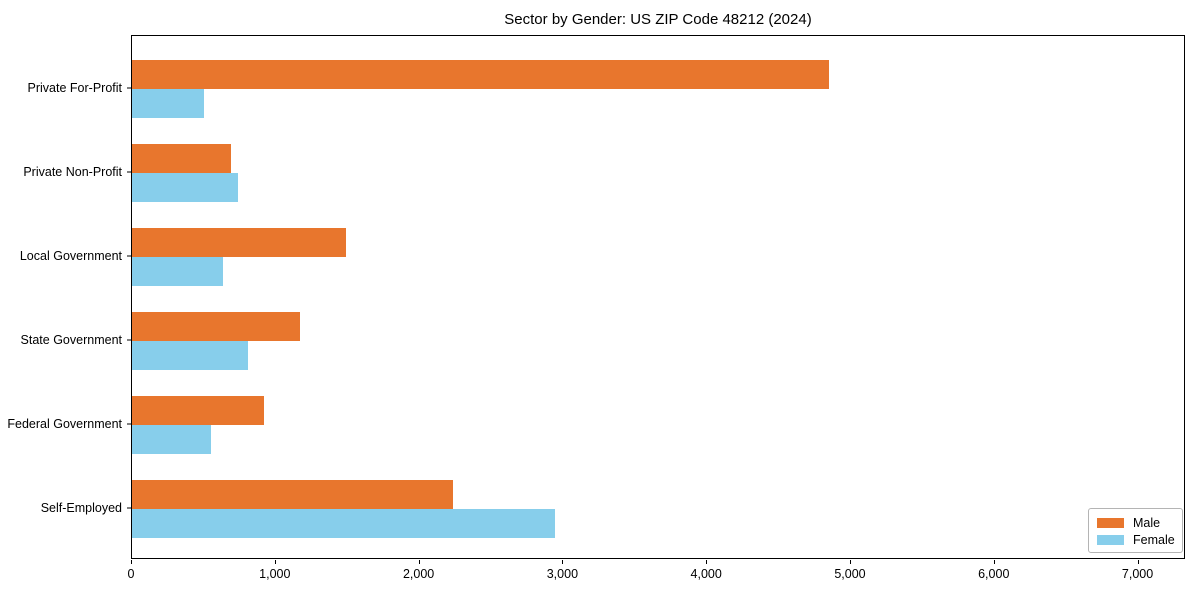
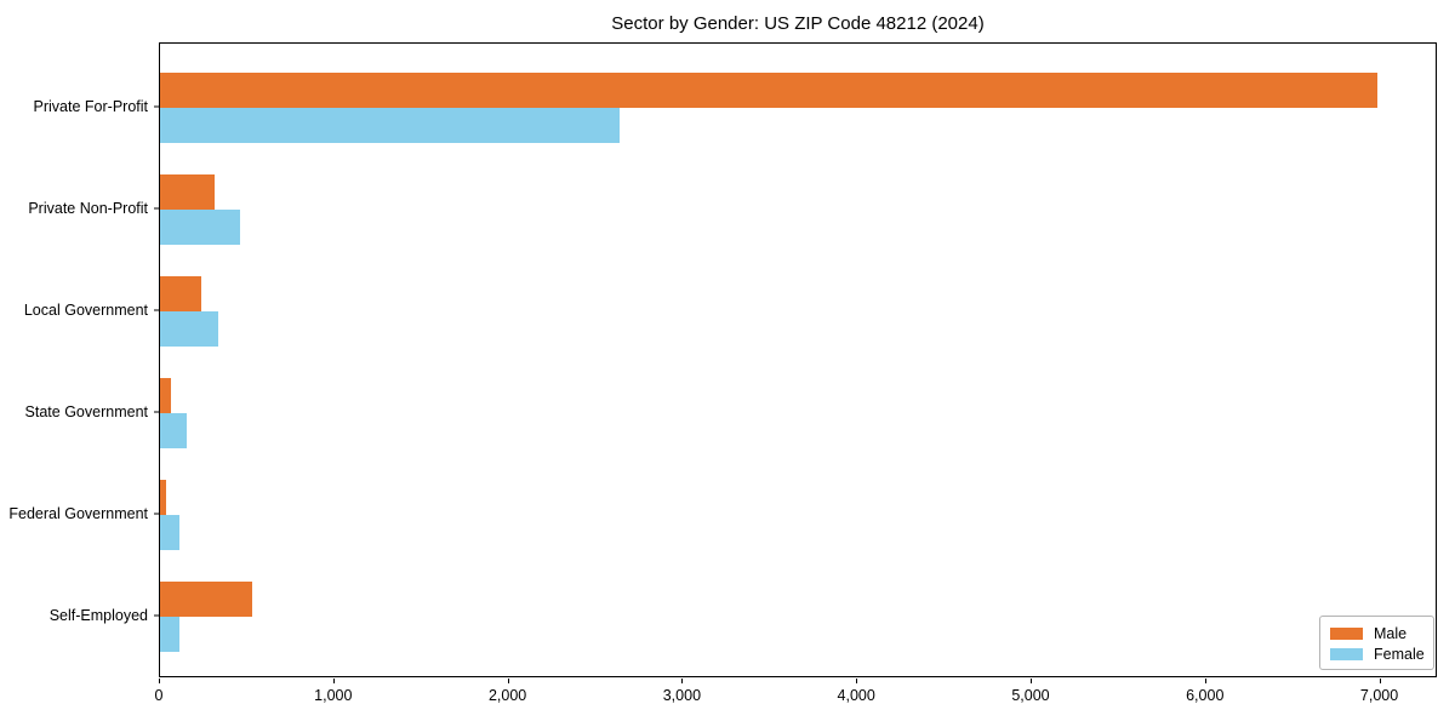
Male/Private For-Profit: 4850 -> 6980
Female/Private For-Profit: 500 -> 2640
Male/Private Non-Profit: 690 -> 310
Female/Private Non-Profit: 740 -> 460
Male/Local Government: 1490 -> 240
Female/Local Government: 630 -> 340
Male/State Government: 1170 -> 60
Female/State Government: 810 -> 160
Male/Federal Government: 920 -> 40
Female/Federal Government: 550 -> 110
Male/Self-Employed: 2230 -> 530
Female/Self-Employed: 2940 -> 110
